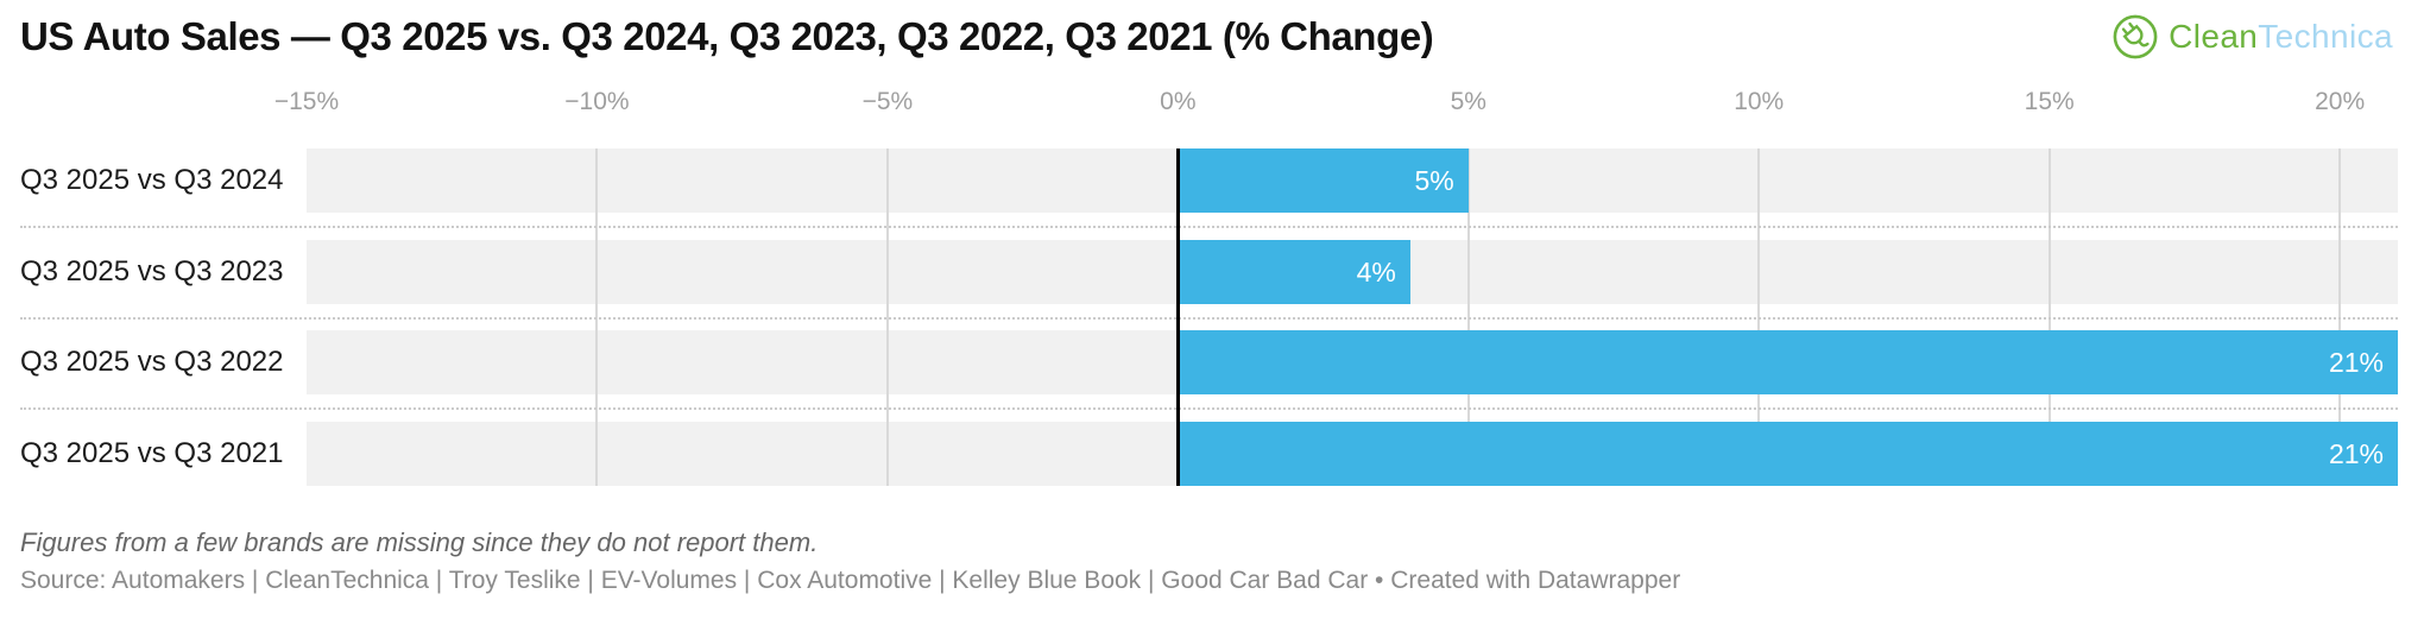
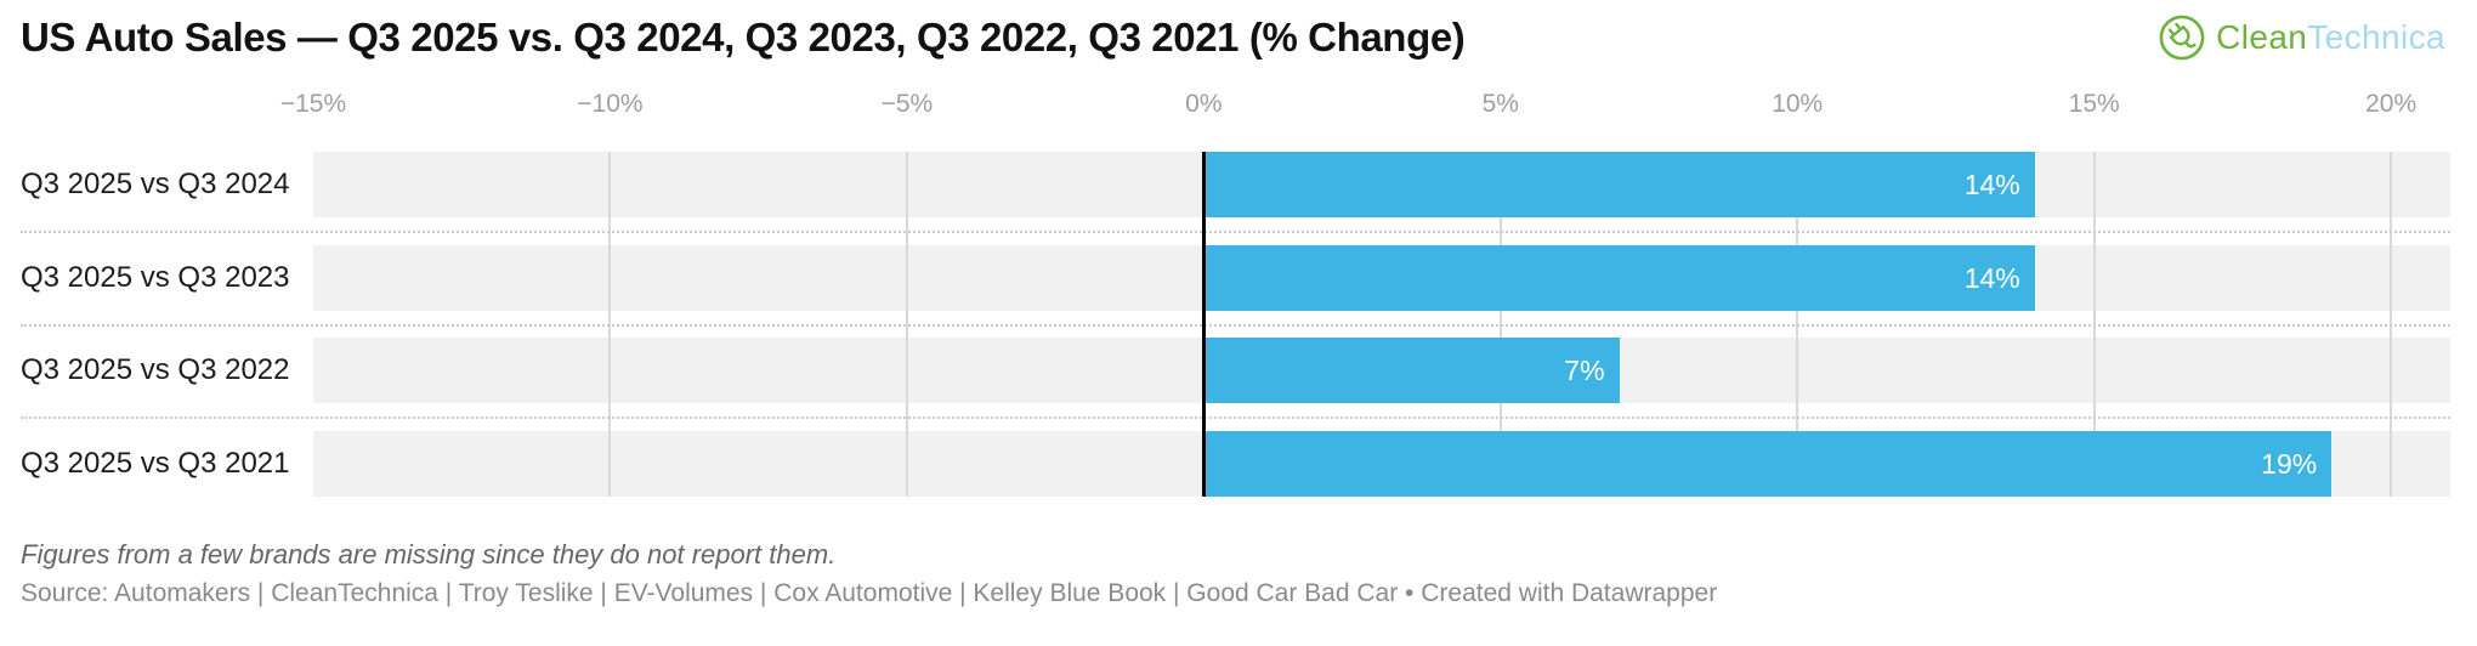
Q3 2025 vs Q3 2024: 5% -> 14%
Q3 2025 vs Q3 2023: 4% -> 14%
Q3 2025 vs Q3 2022: 21% -> 7%
Q3 2025 vs Q3 2021: 21% -> 19%
